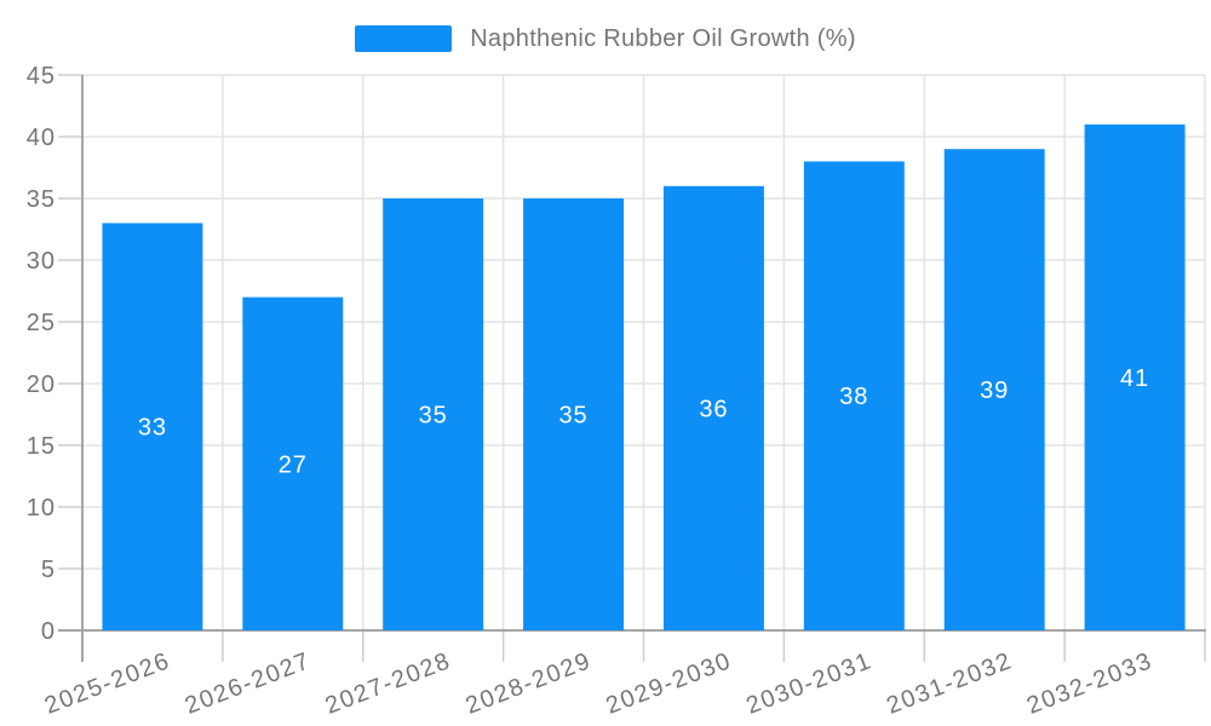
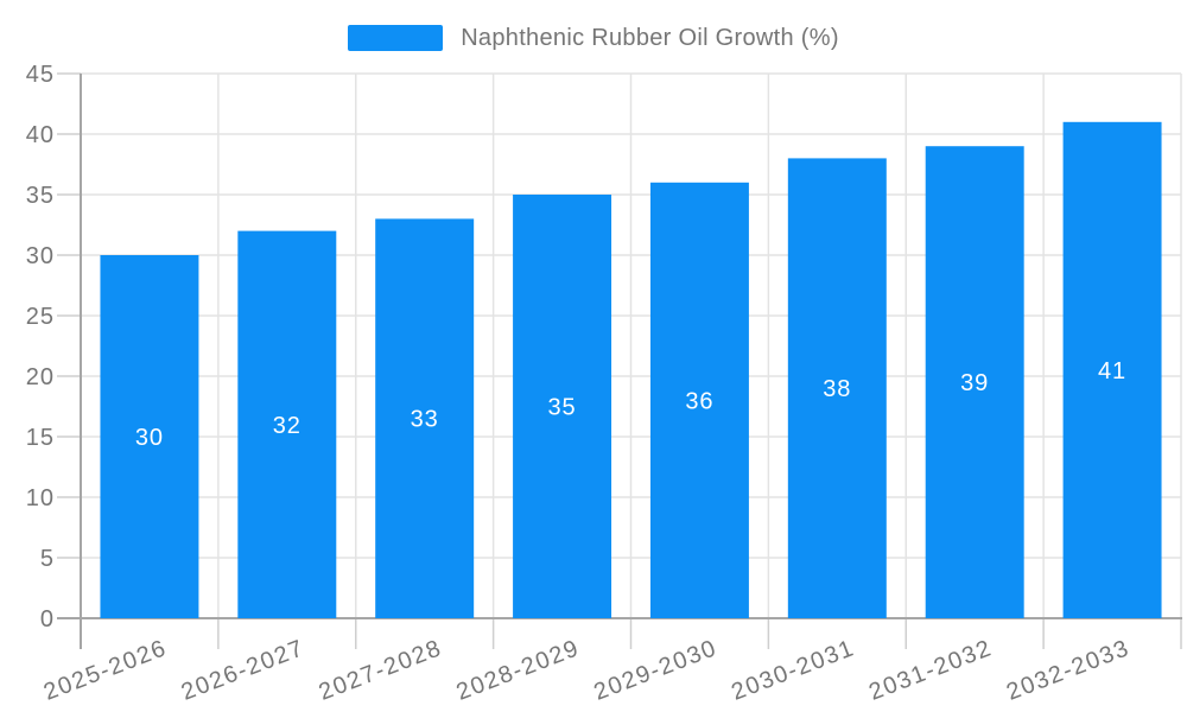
2025-2026: 33 -> 30
2026-2027: 27 -> 32
2027-2028: 35 -> 33
